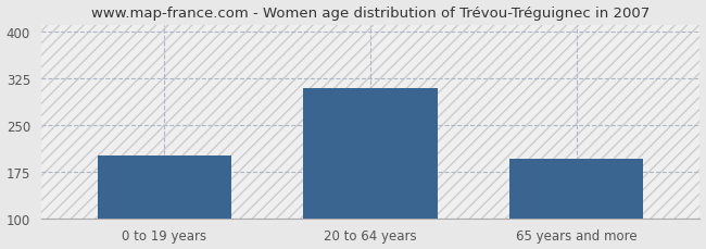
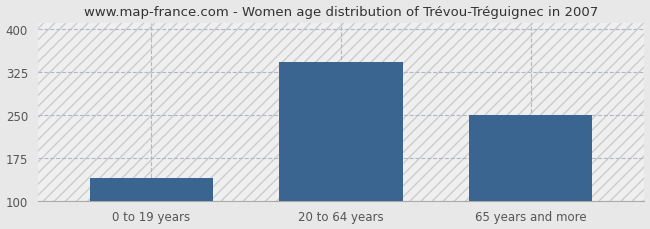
0 to 19 years: 200 -> 140
20 to 64 years: 308 -> 342
65 years and more: 196 -> 249
